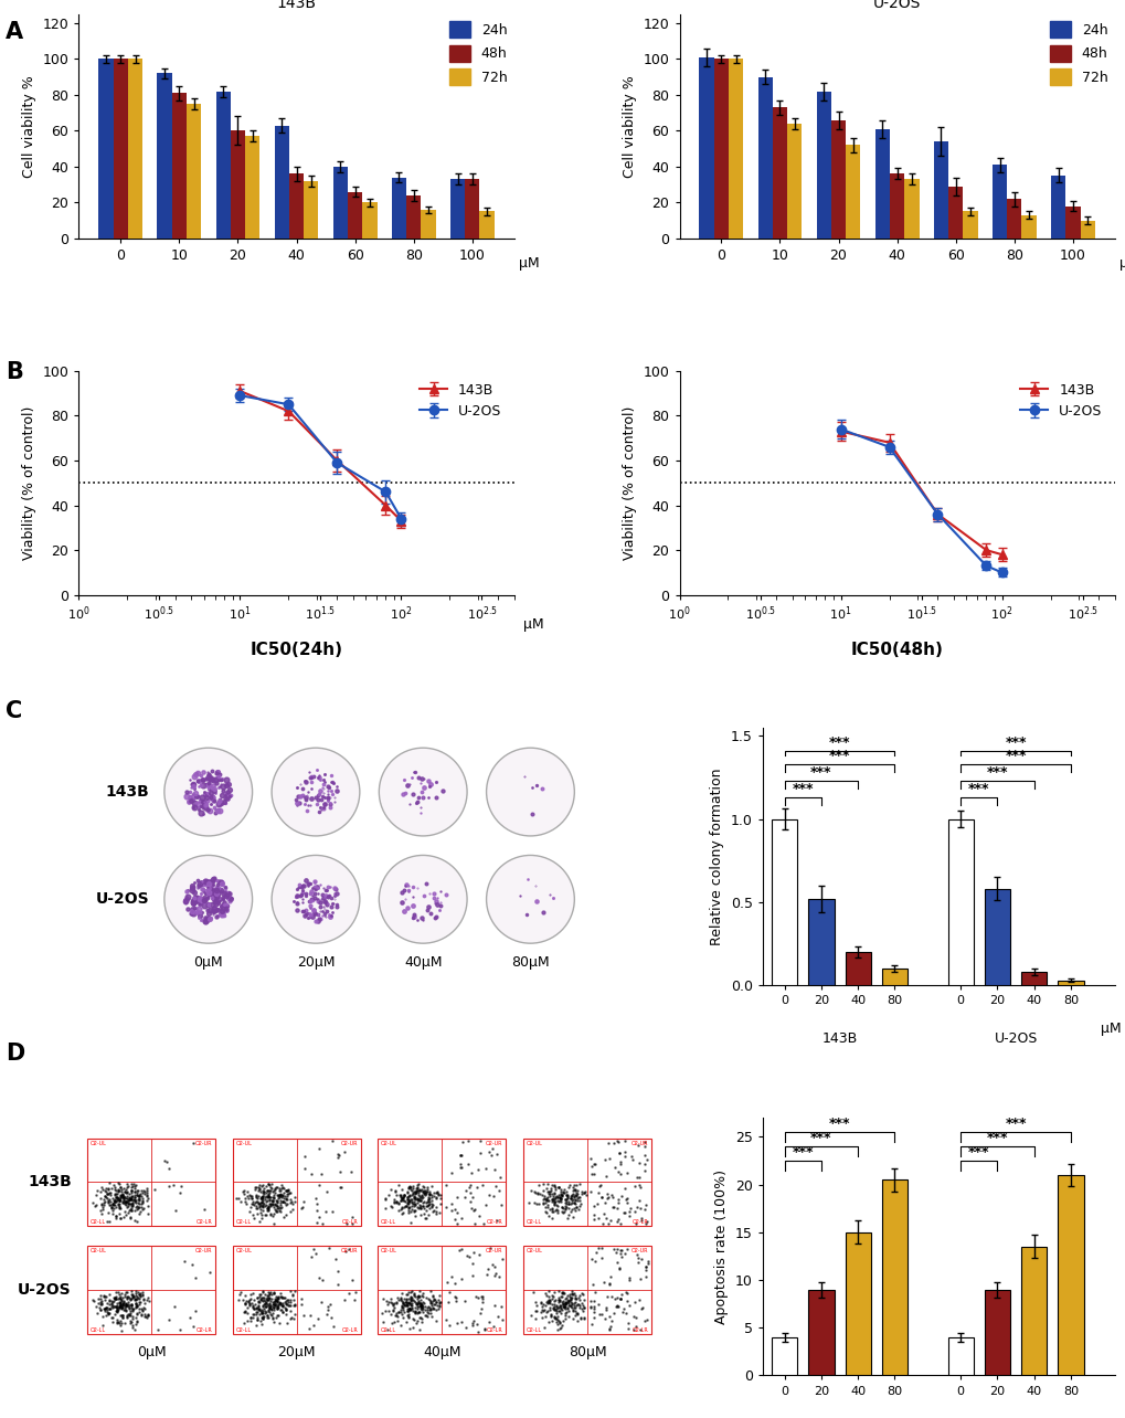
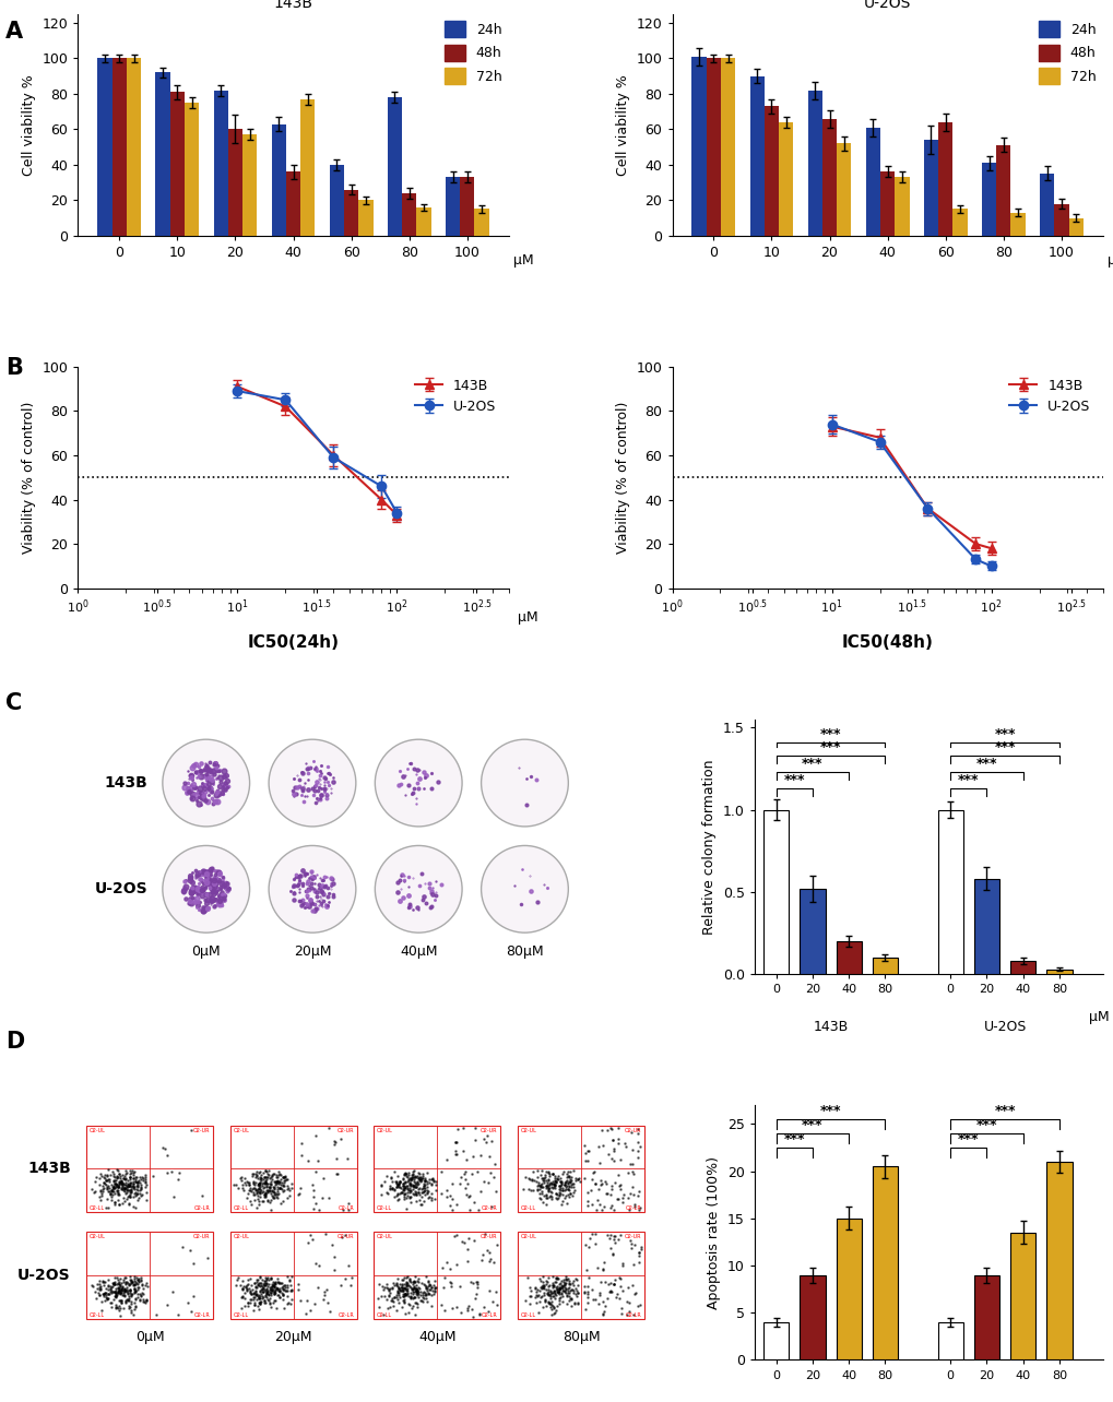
143B/72h/40: 32 -> 77
143B/24h/80: 34 -> 78
U-2OS/48h/60: 29 -> 64
U-2OS/48h/80: 22 -> 51
